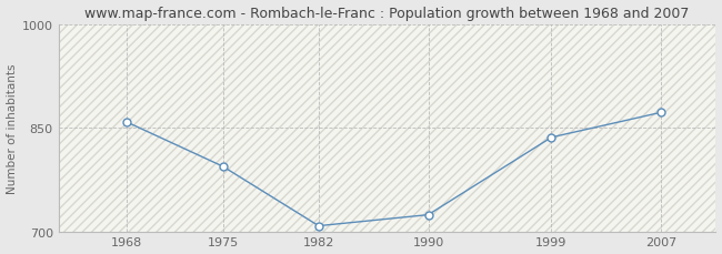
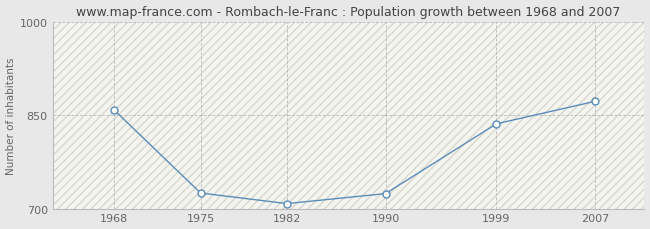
1975: 794 -> 725
